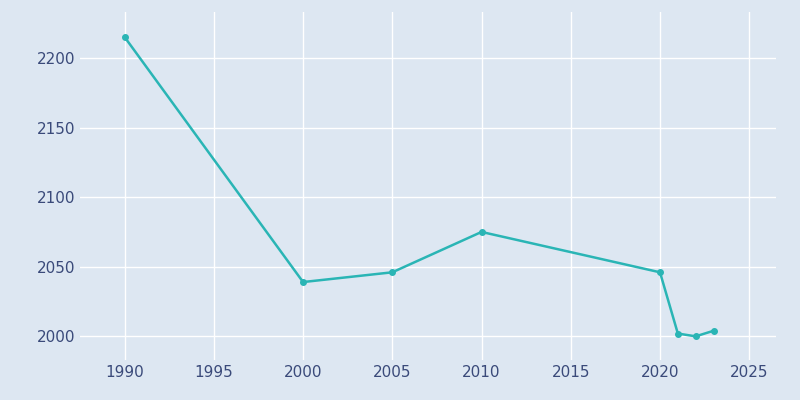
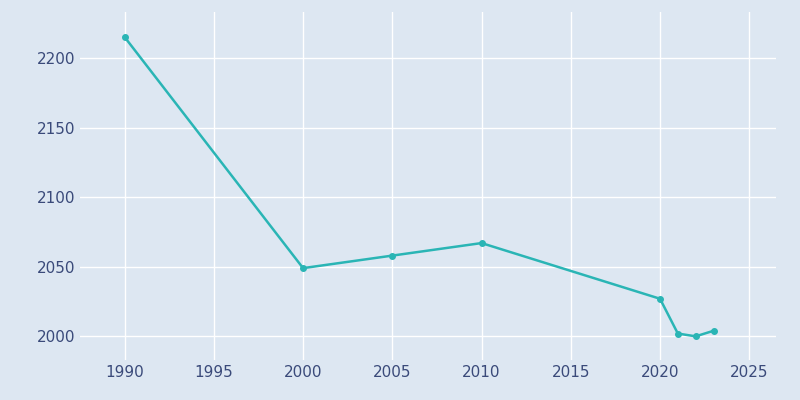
2000: 2039 -> 2049
2005: 2046 -> 2058
2010: 2075 -> 2067
2020: 2046 -> 2027
